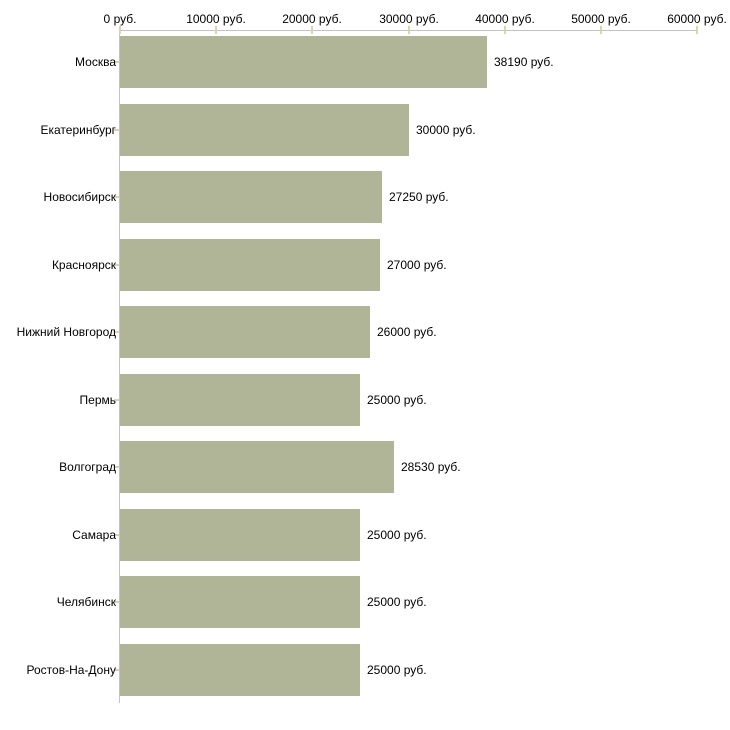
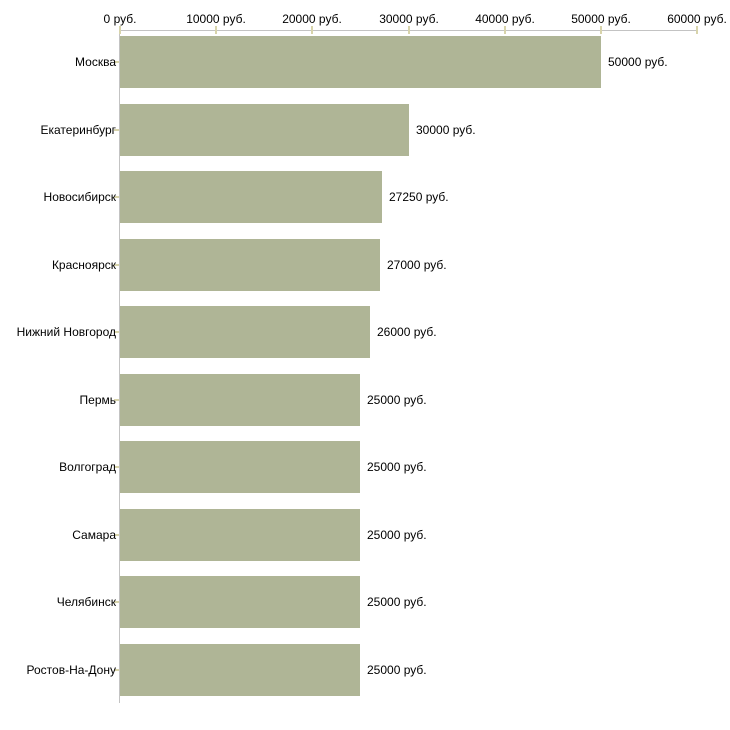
Москва: 38190 -> 50000
Волгоград: 28530 -> 25000
